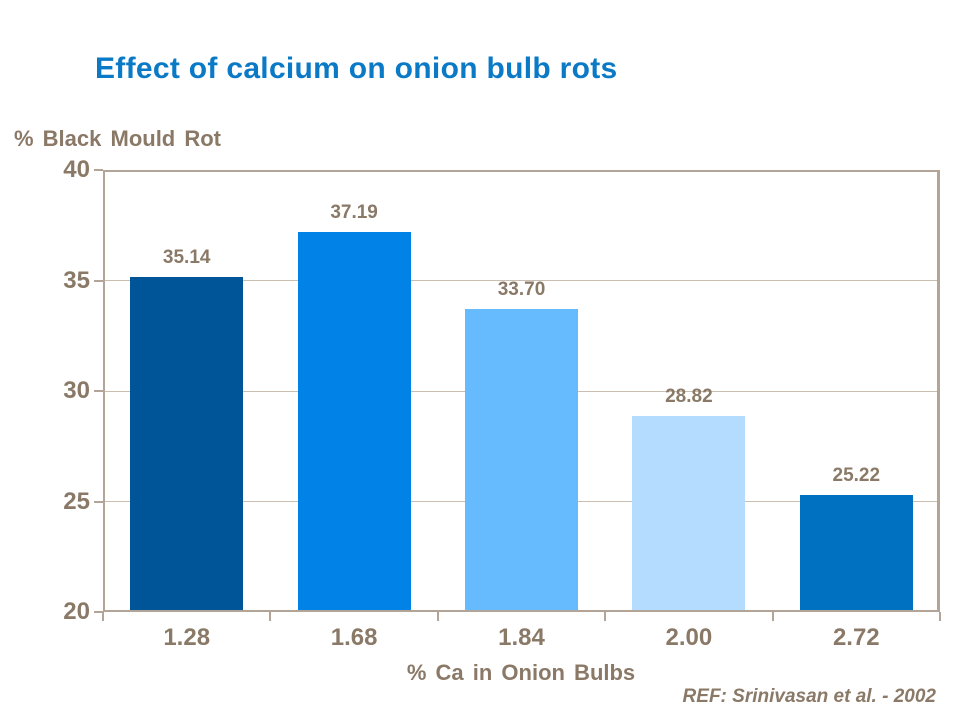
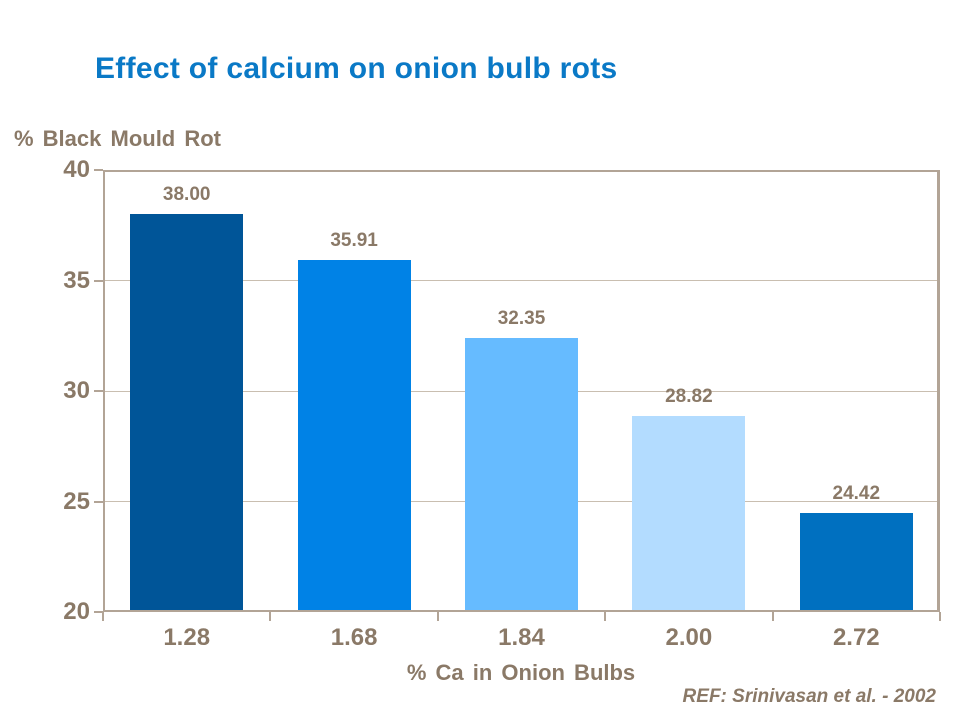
1.28: 35.14 -> 38.00
1.68: 37.19 -> 35.91
1.84: 33.70 -> 32.35
2.72: 25.22 -> 24.42
